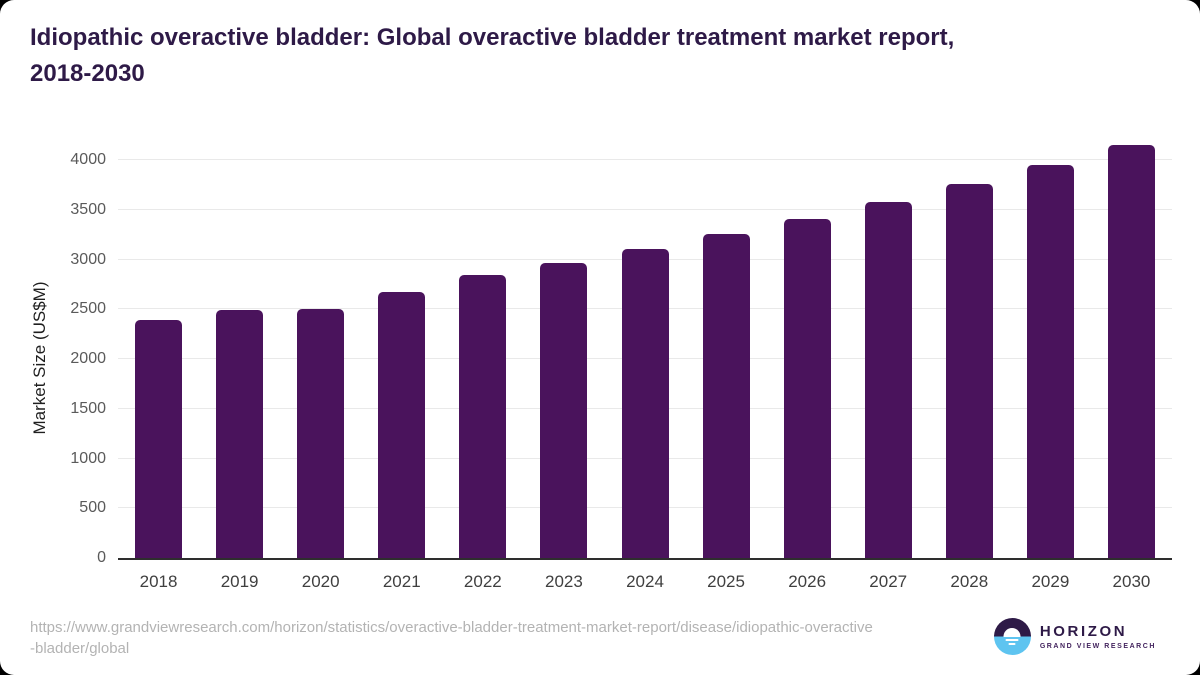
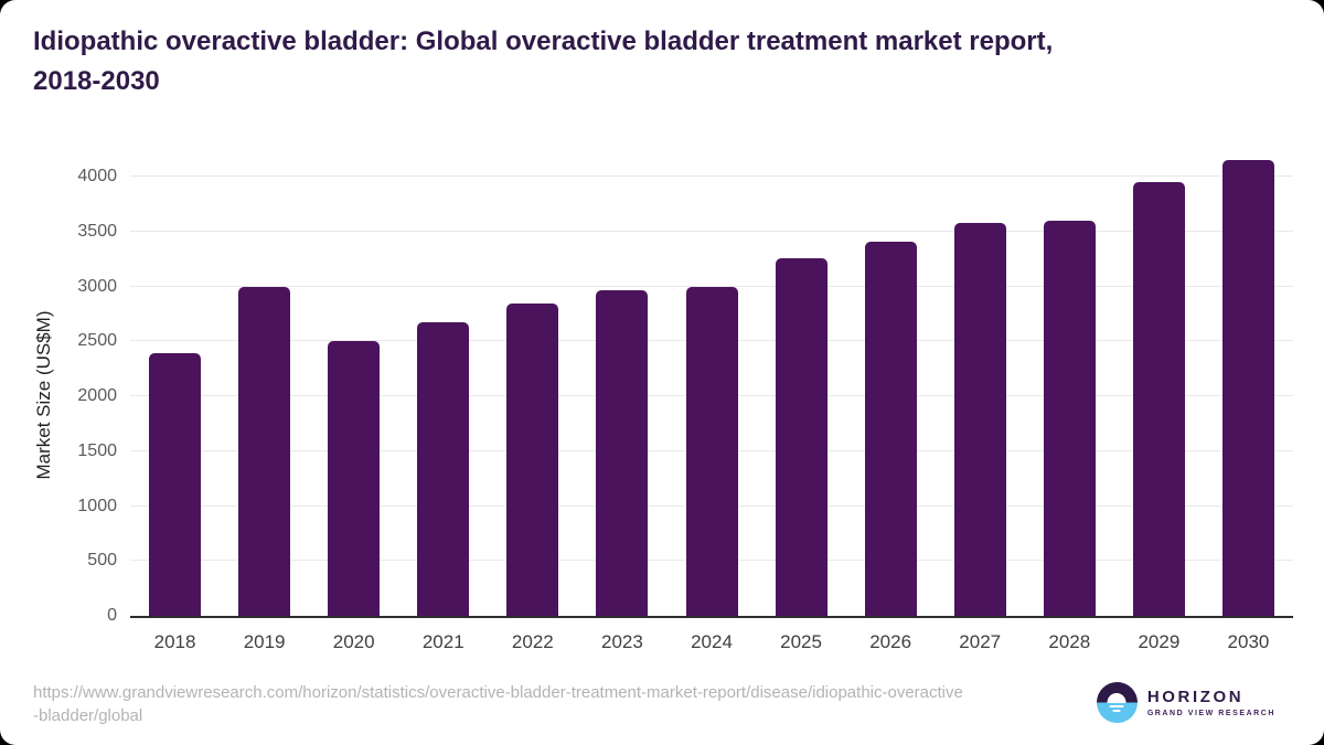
2019: 2500 -> 3000
2024: 3100 -> 3000
2028: 3800 -> 3600
